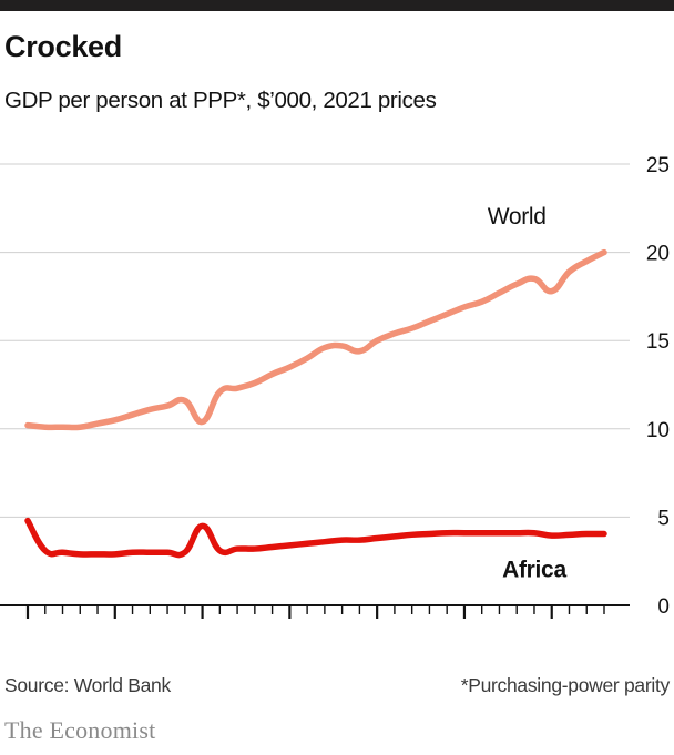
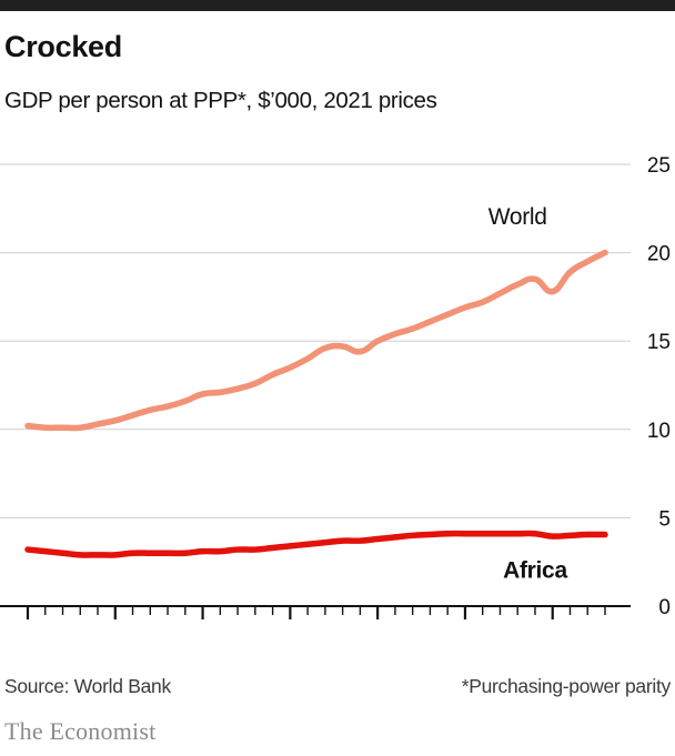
Africa/1990: 4.8 -> 3.2
World/2000: 10.4 -> 12.0
Africa/2000: 4.5 -> 3.1
